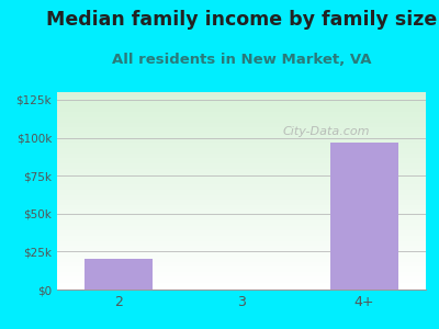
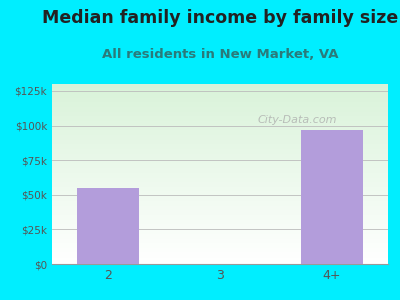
2: $20k -> $55k
